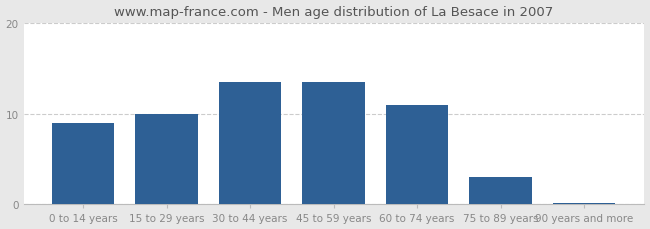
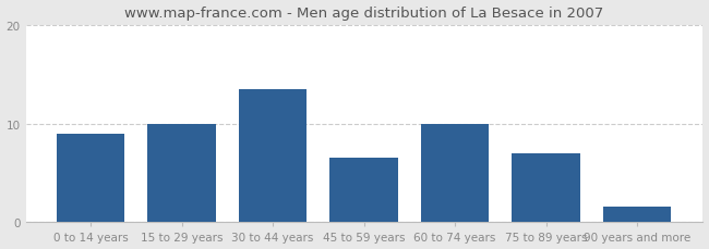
45 to 59 years: 13.5 -> 6.6
60 to 74 years: 11.0 -> 10.0
75 to 89 years: 3.0 -> 7.0
90 years and more: 0.2 -> 1.6
